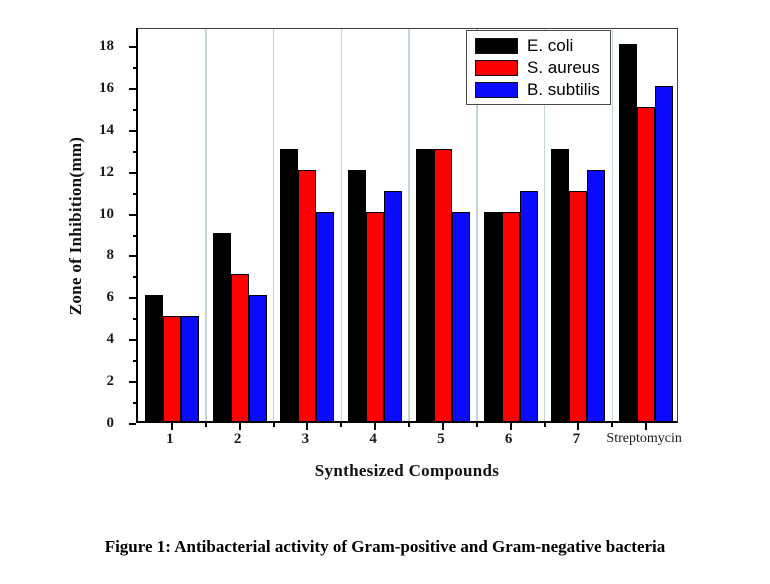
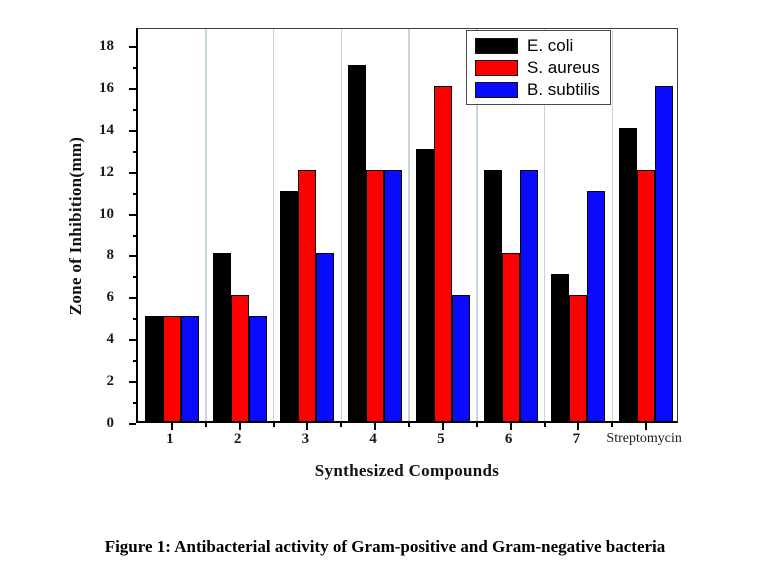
E. coli/1: 6 -> 5
E. coli/2: 9 -> 8
S. aureus/2: 7 -> 6
B. subtilis/2: 6 -> 5
E. coli/3: 13 -> 11
B. subtilis/3: 10 -> 8
E. coli/4: 12 -> 17
S. aureus/4: 10 -> 12
B. subtilis/4: 11 -> 12
S. aureus/5: 13 -> 16
B. subtilis/5: 10 -> 6
E. coli/6: 10 -> 12
S. aureus/6: 10 -> 8
B. subtilis/6: 11 -> 12
E. coli/7: 13 -> 7
S. aureus/7: 11 -> 6
B. subtilis/7: 12 -> 11
E. coli/Streptomycin: 18 -> 14
S. aureus/Streptomycin: 15 -> 12
